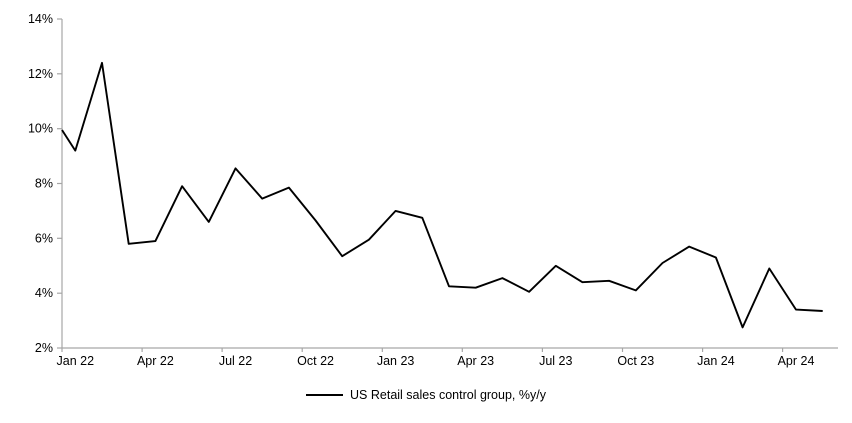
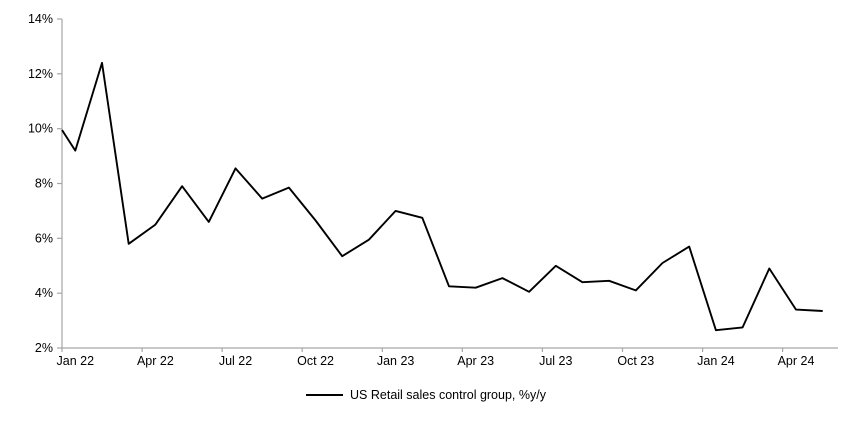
Apr 22: 5.9% -> 6.5%
Jan 24: 5.3% -> 2.6%
